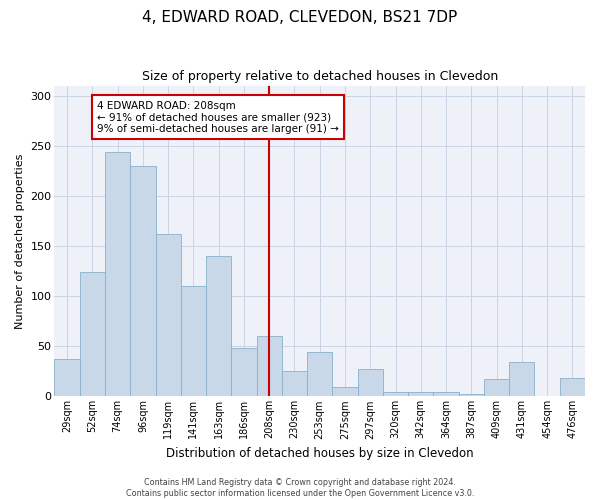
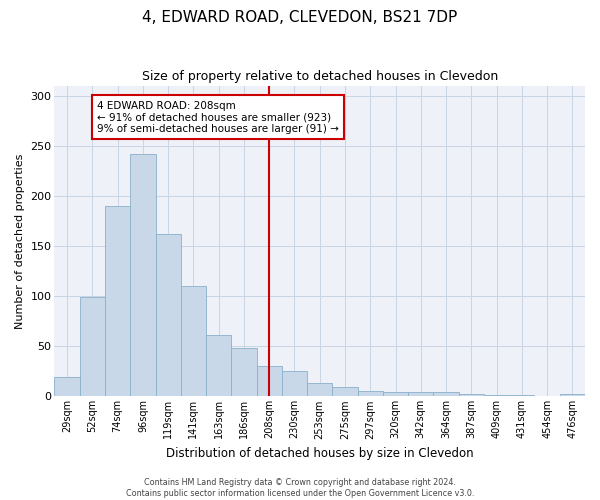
29sqm: 37 -> 19
52sqm: 124 -> 99
74sqm: 244 -> 190
96sqm: 230 -> 242
163sqm: 140 -> 61
208sqm: 60 -> 30
253sqm: 44 -> 13
297sqm: 27 -> 5
409sqm: 17 -> 1
431sqm: 34 -> 1
476sqm: 18 -> 2
